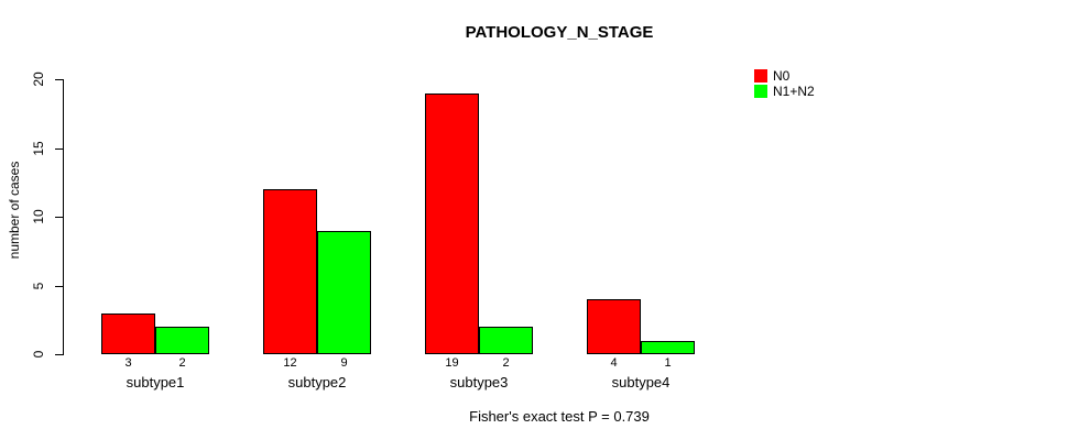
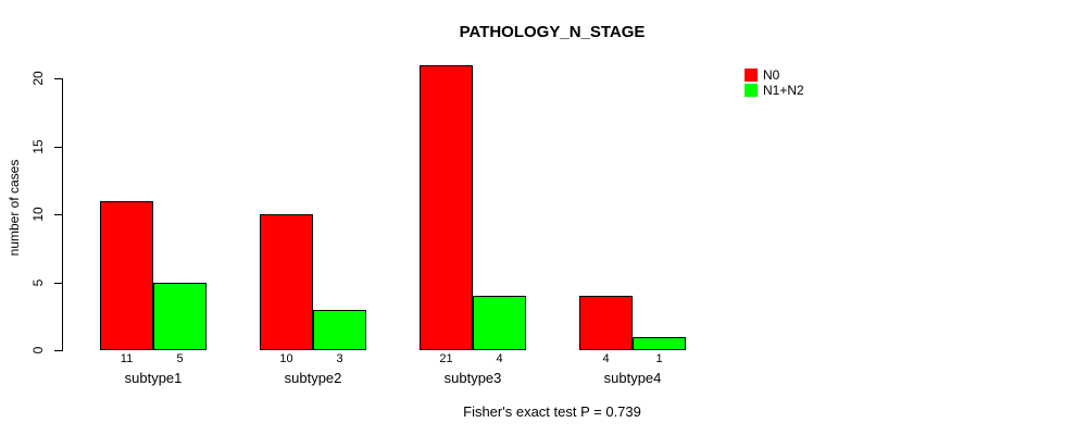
N0/subtype1: 3 -> 11
N1+N2/subtype1: 2 -> 5
N0/subtype2: 12 -> 10
N1+N2/subtype2: 9 -> 3
N0/subtype3: 19 -> 21
N1+N2/subtype3: 2 -> 4
